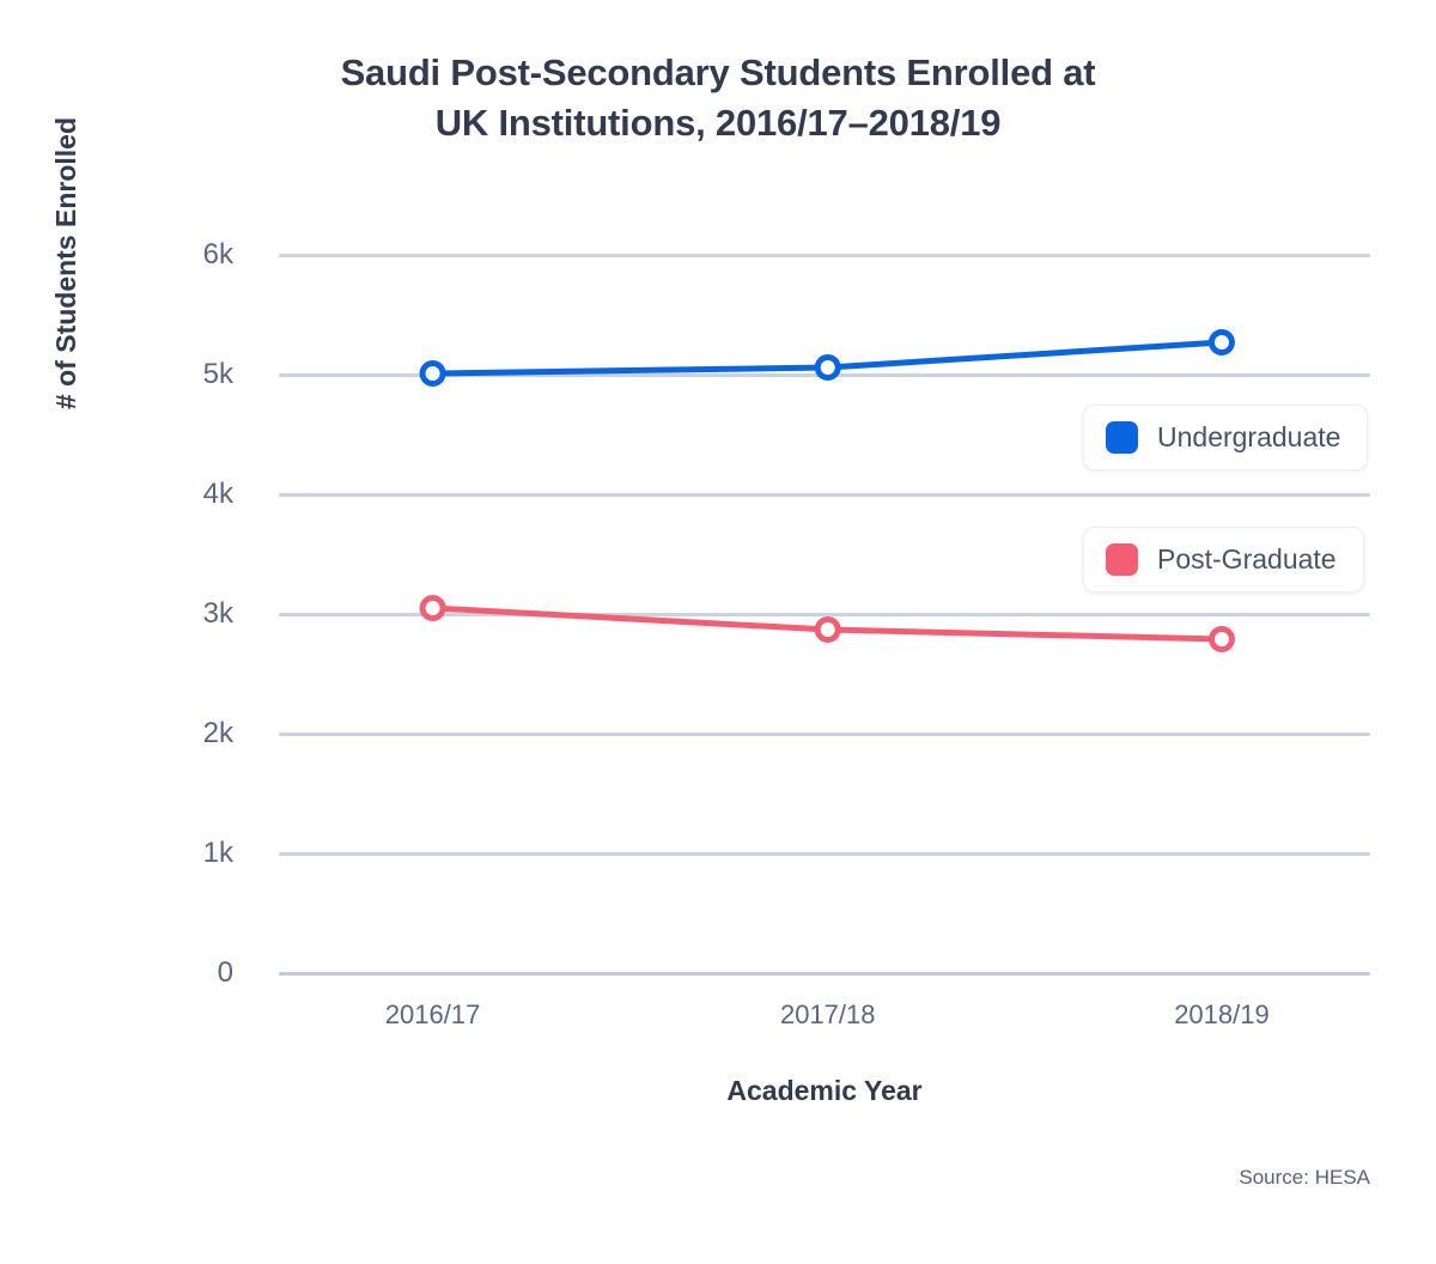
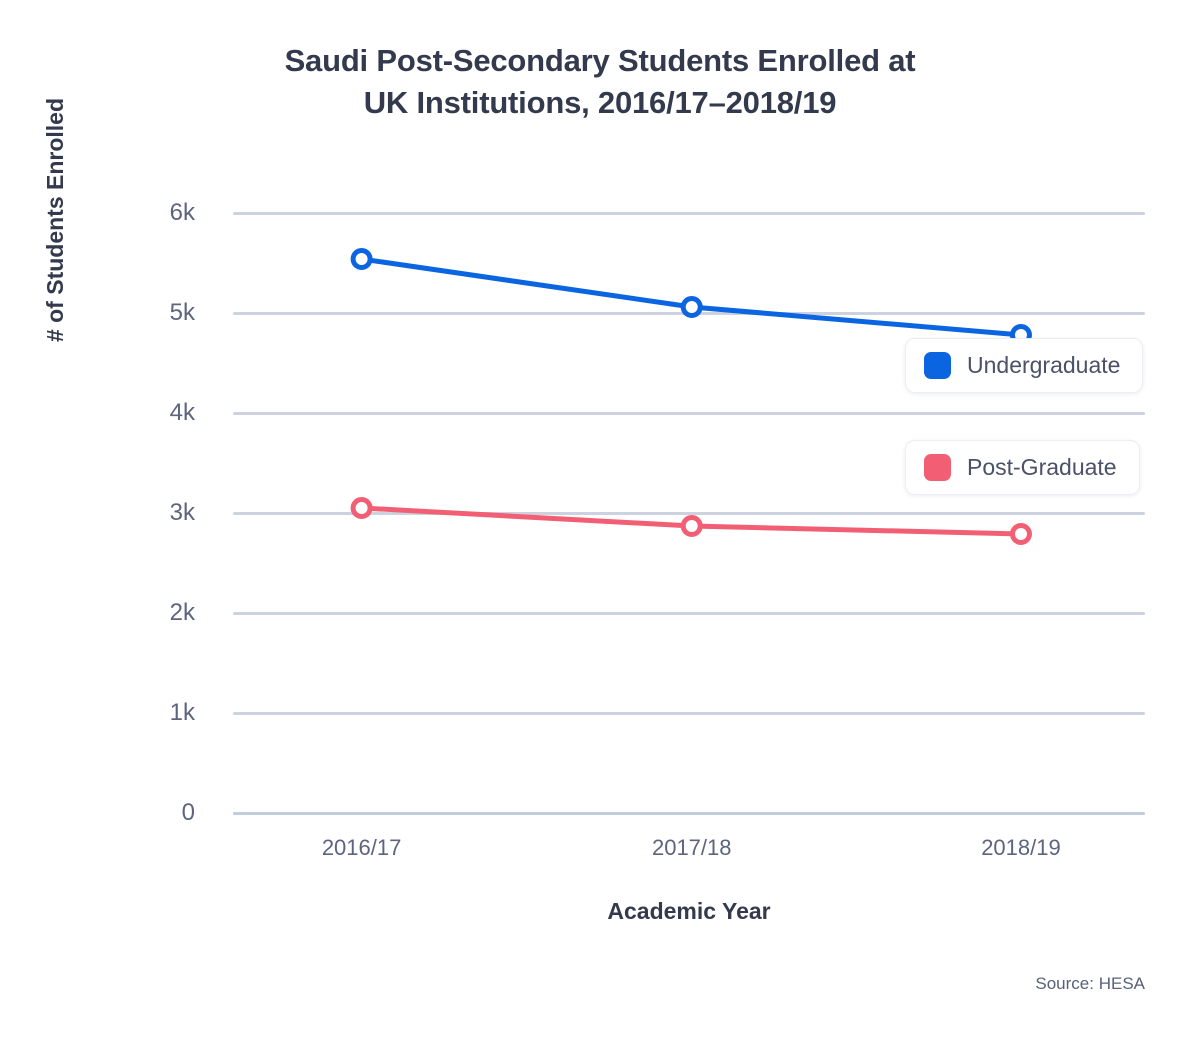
Undergraduate/2016/17: 5.01k -> 5.54k
Undergraduate/2018/19: 5.27k -> 4.78k
